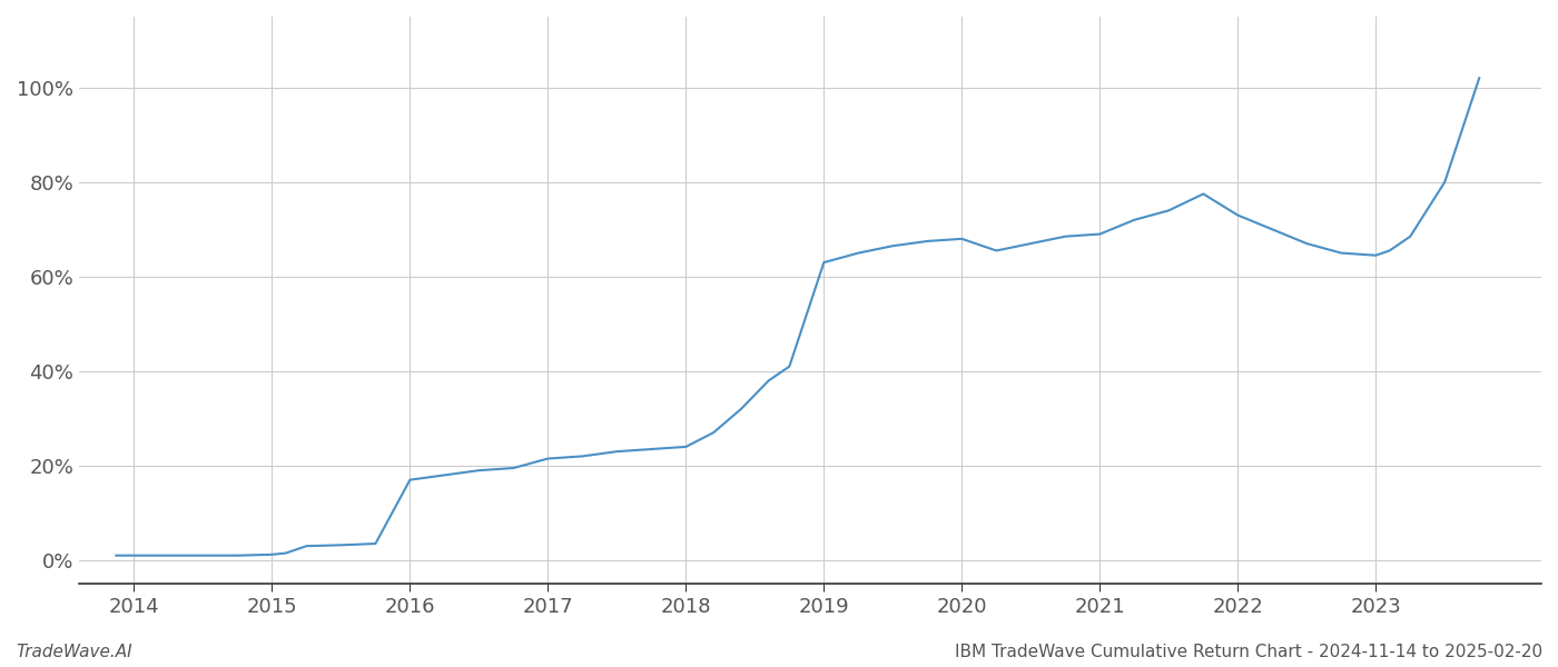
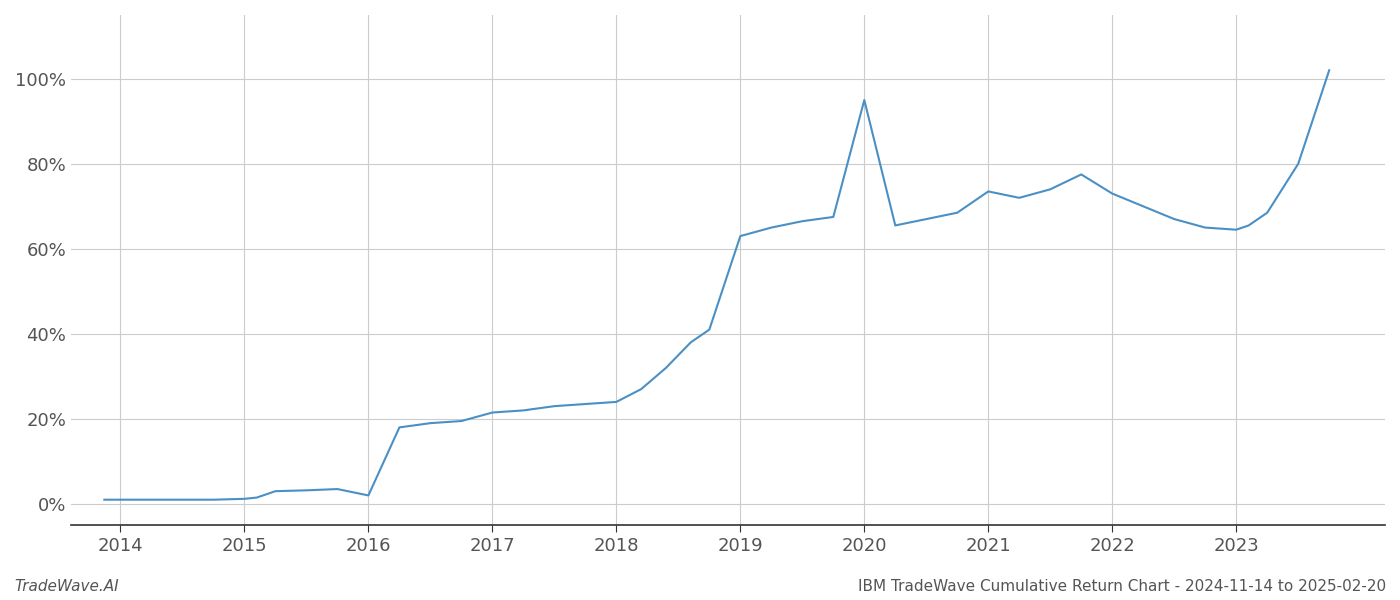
2016: 17.0% -> 2.0%
2020: 68.0% -> 95.0%
2021: 69.0% -> 73.5%
